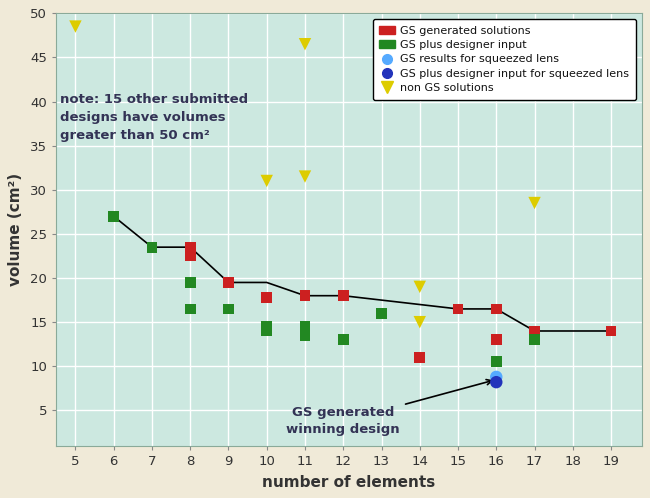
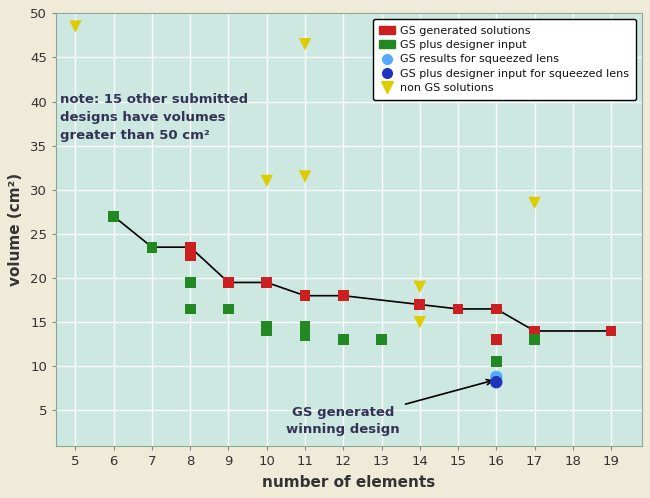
GS generated solutions/10: 17.8 -> 19.5
GS plus designer input/13: 16.0 -> 13.0
GS generated solutions/14: 11.0 -> 17.0
